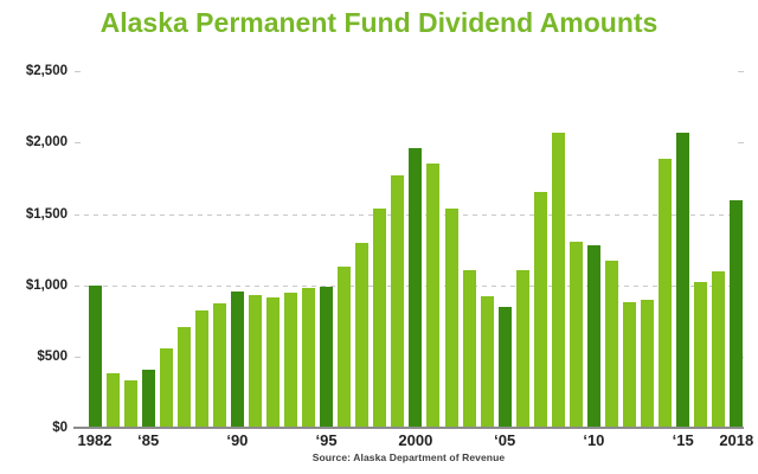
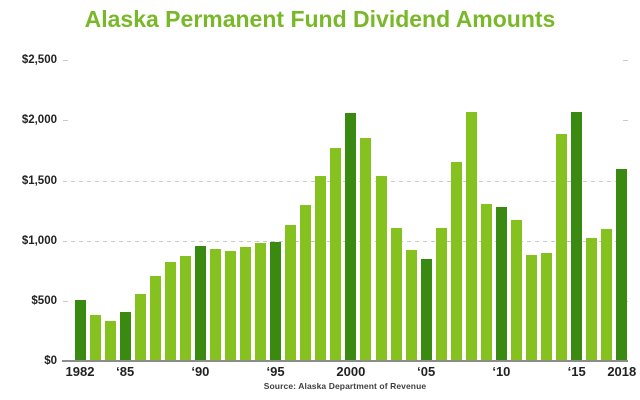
1982: $1000 -> $510
2000: $1960 -> $2060
